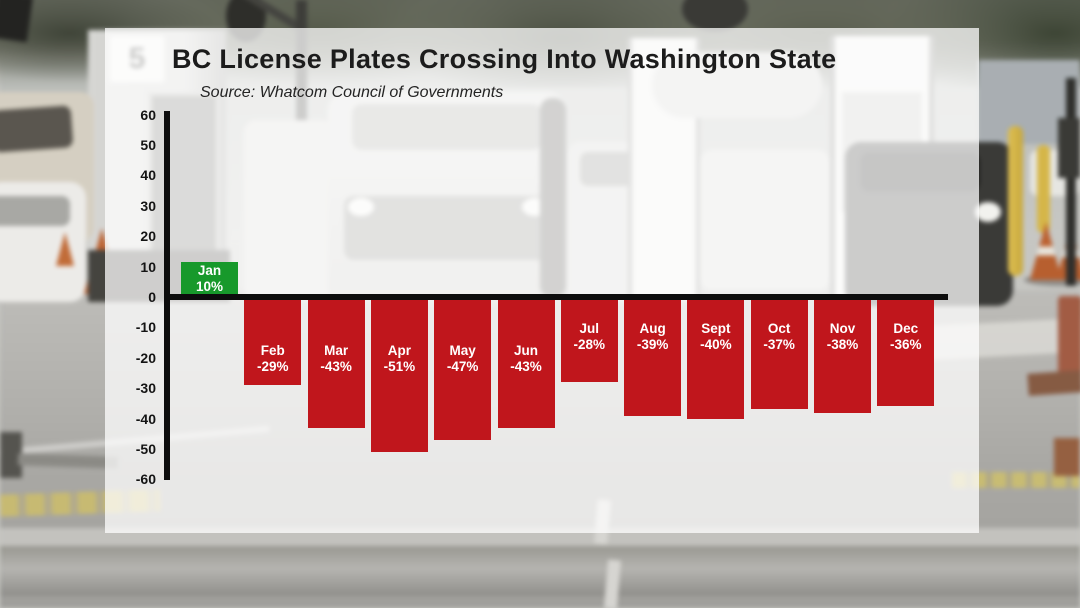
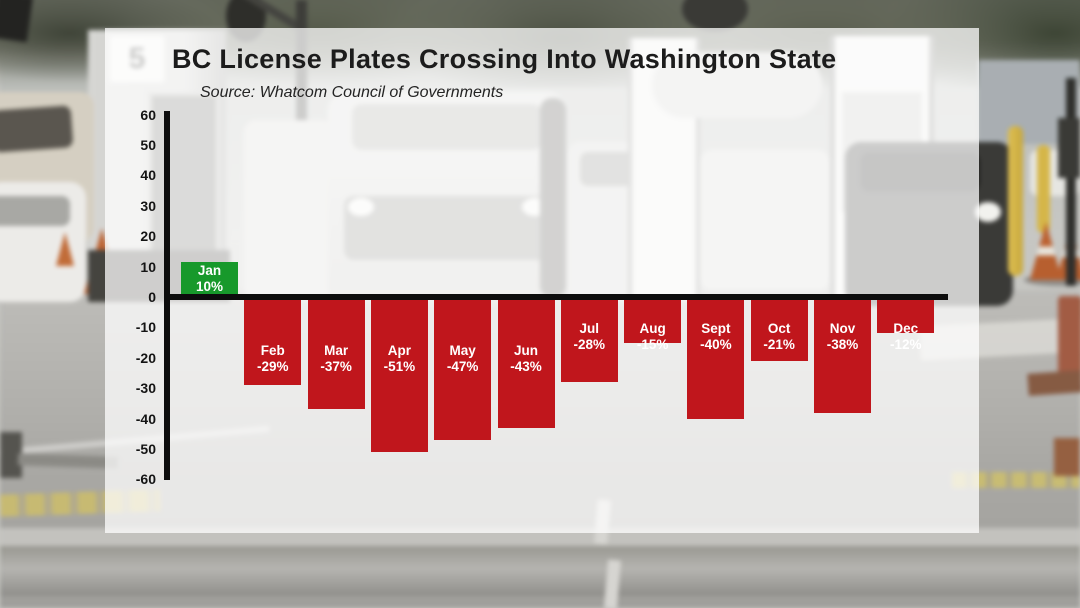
Mar: -43% -> -37%
Aug: -39% -> -15%
Oct: -37% -> -21%
Dec: -36% -> -12%
